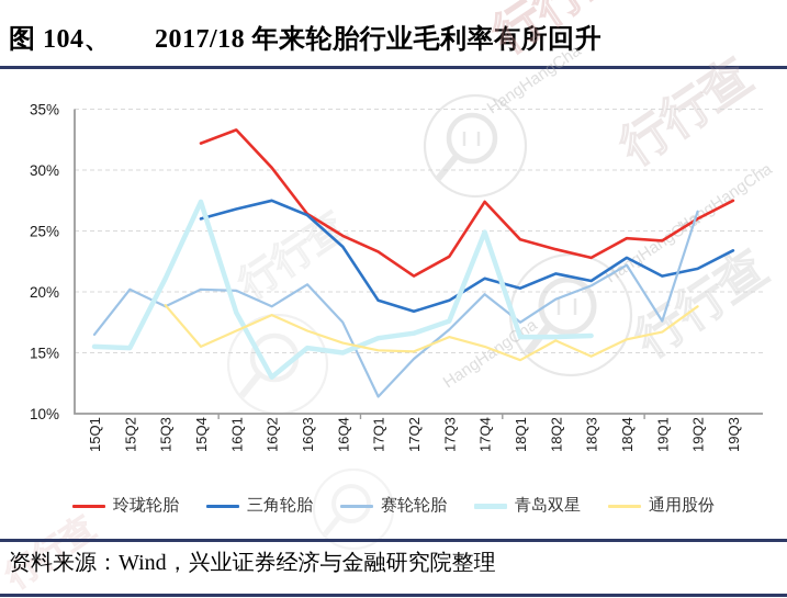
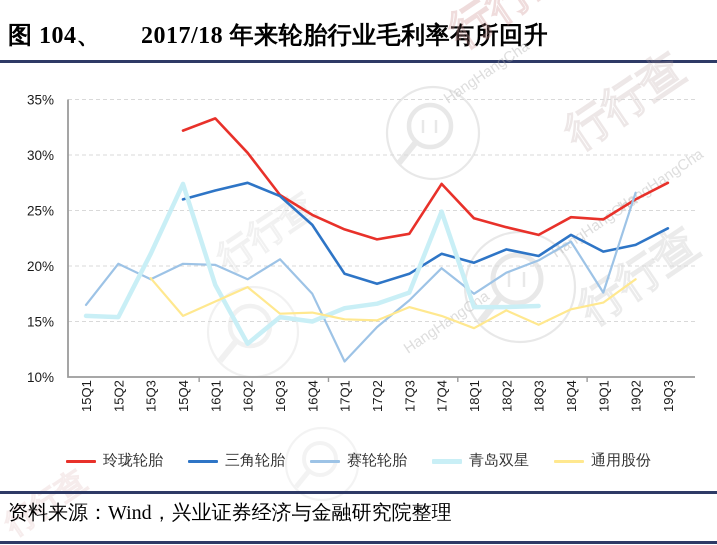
通用股份/16Q3: 16.8% -> 15.7%
玲珑轮胎/17Q2: 21.3% -> 22.4%
